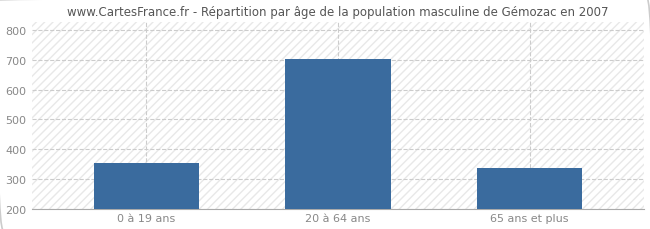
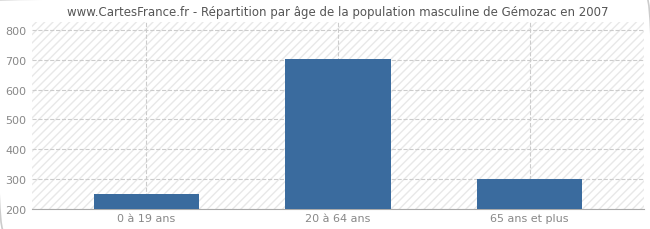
0 à 19 ans: 355 -> 250
65 ans et plus: 335 -> 298
